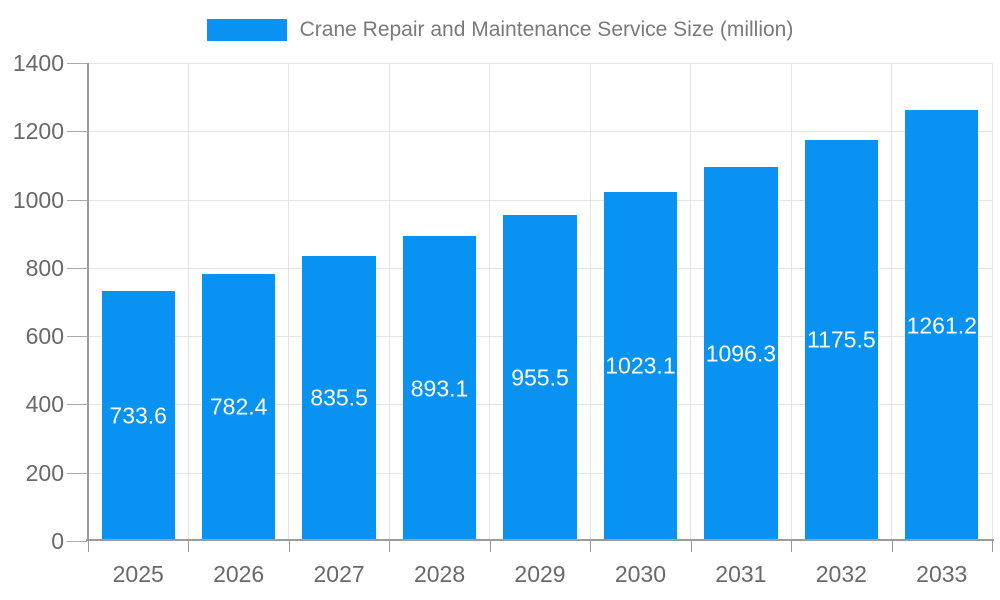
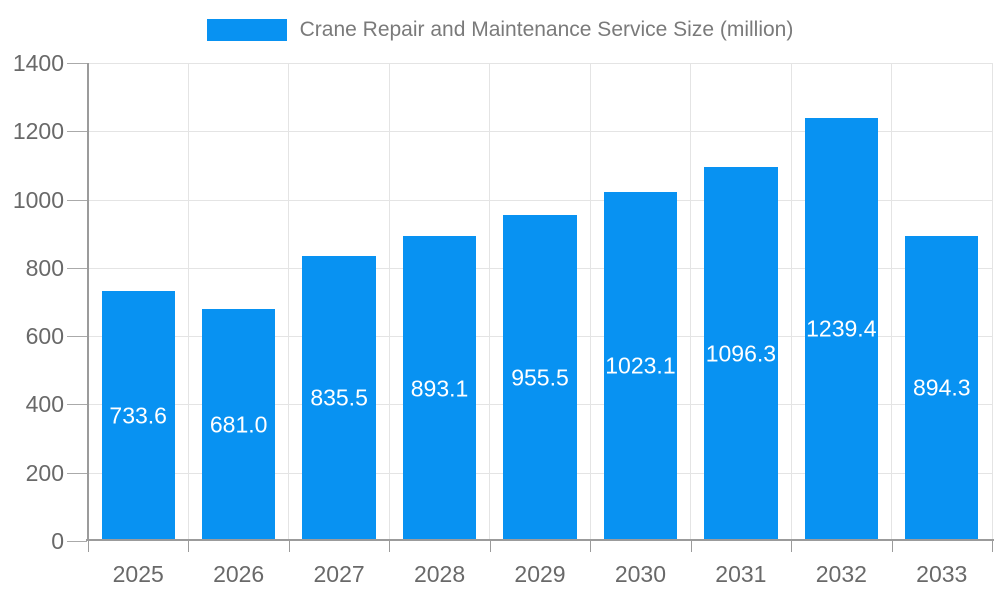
2026: 782.4 -> 681.0
2032: 1175.5 -> 1239.4
2033: 1261.2 -> 894.3
